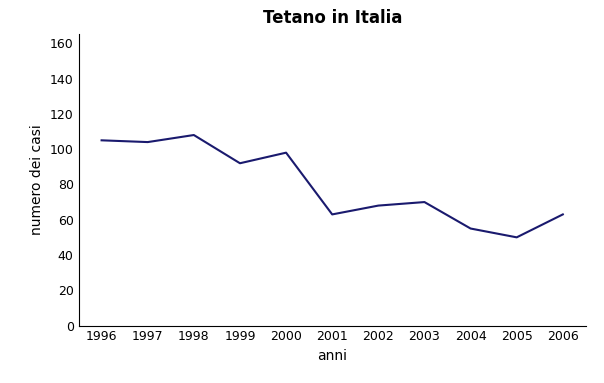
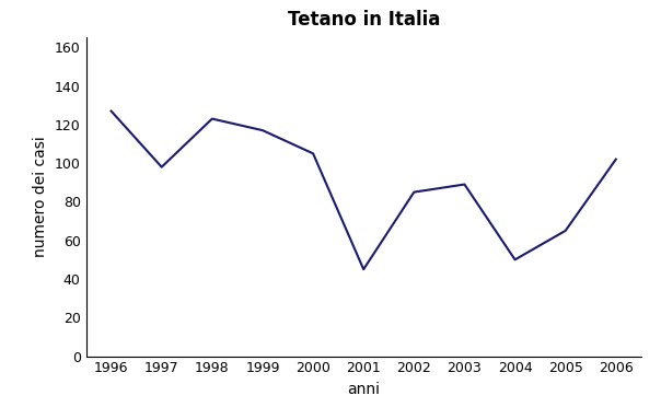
1996: 105 -> 127
1997: 104 -> 98
1998: 108 -> 123
1999: 92 -> 117
2000: 98 -> 105
2001: 63 -> 45
2002: 68 -> 85
2003: 70 -> 89
2004: 55 -> 50
2005: 50 -> 65
2006: 63 -> 102
